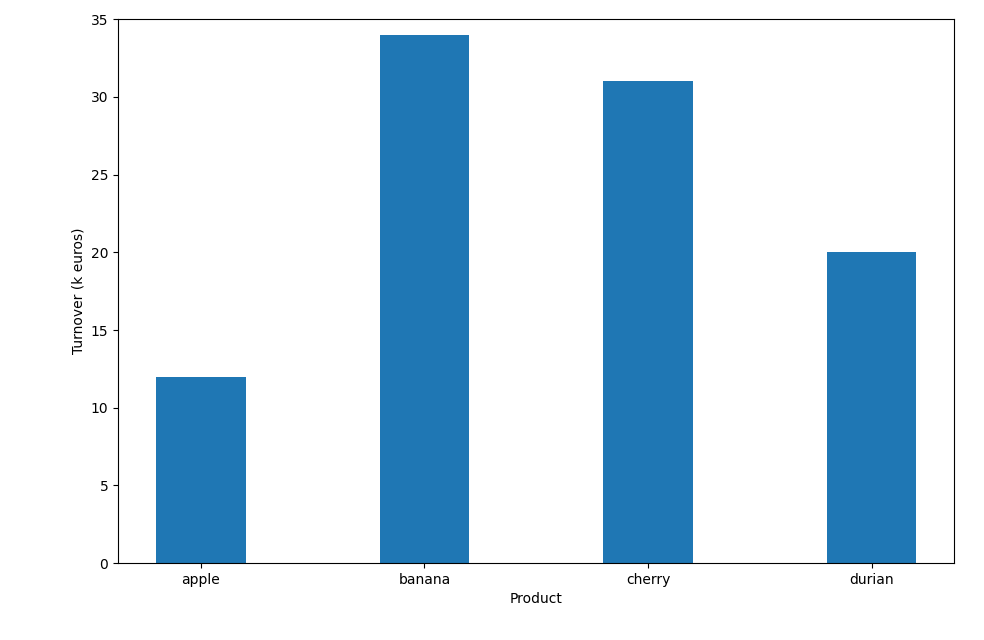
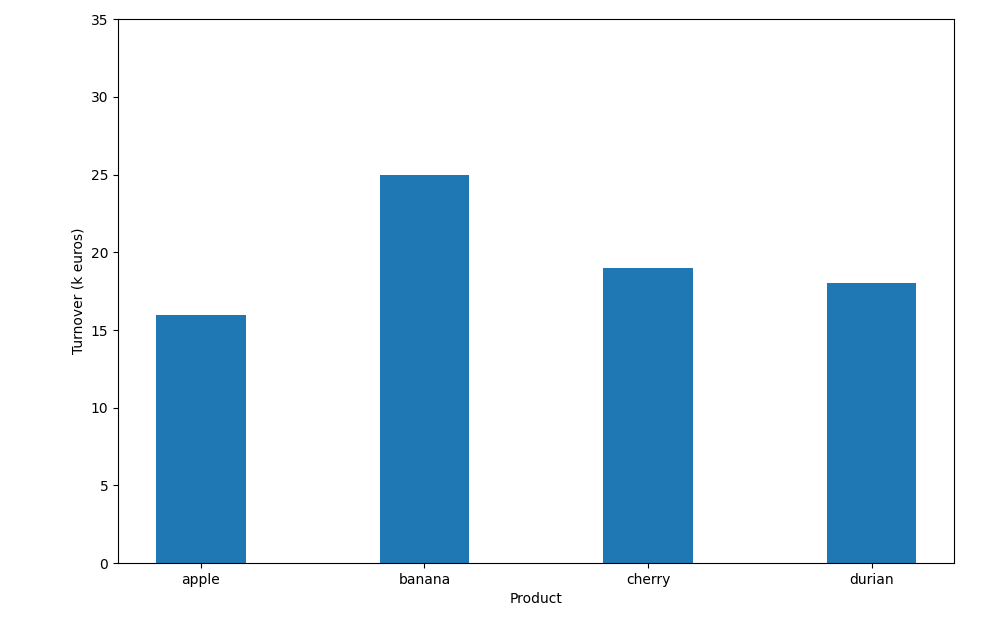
apple: 12 -> 16
banana: 34 -> 25
cherry: 31 -> 19
durian: 20 -> 18
